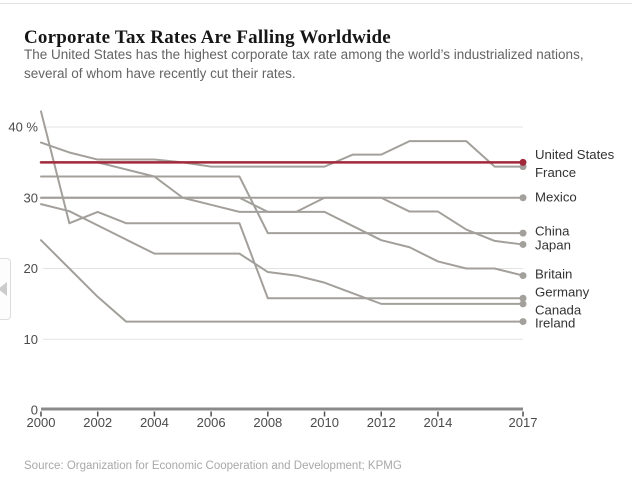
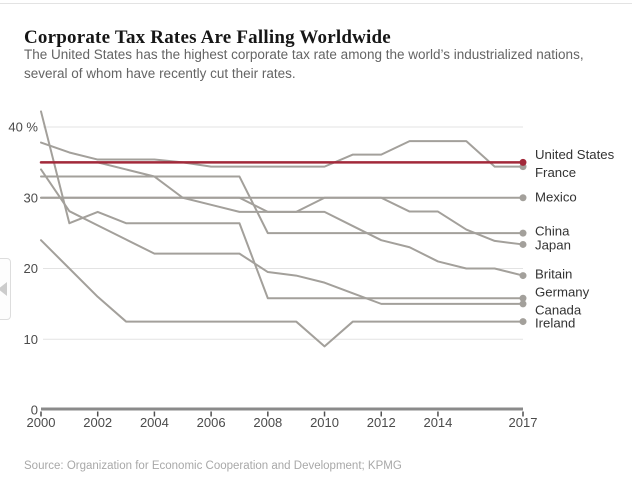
Canada/2000: 29% -> 34%
Ireland/2010: 12% -> 9%
